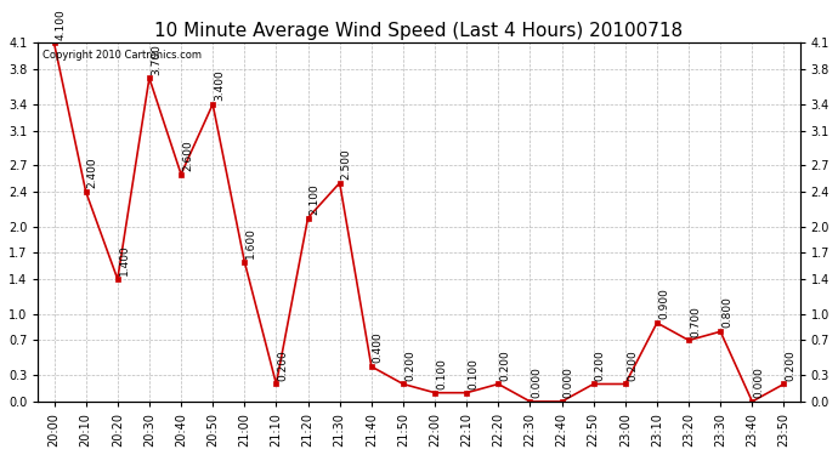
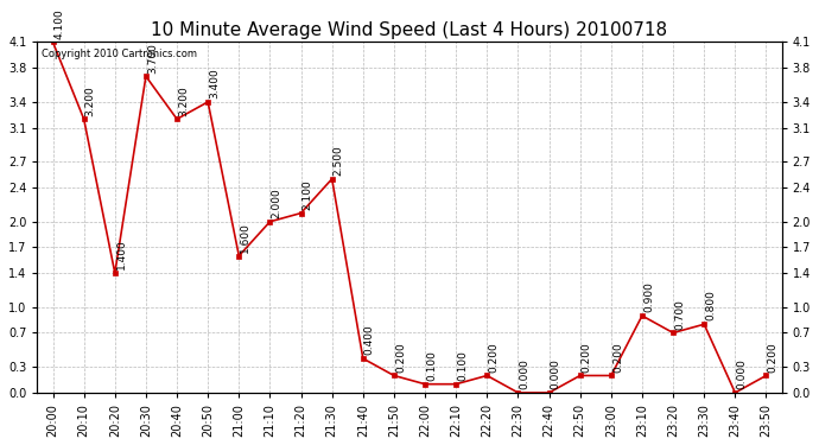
20:10: 2.400 -> 3.200
20:40: 2.600 -> 3.200
21:10: 0.200 -> 2.000
